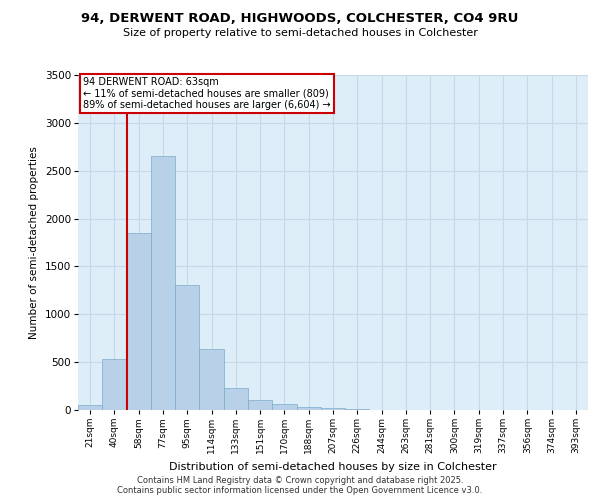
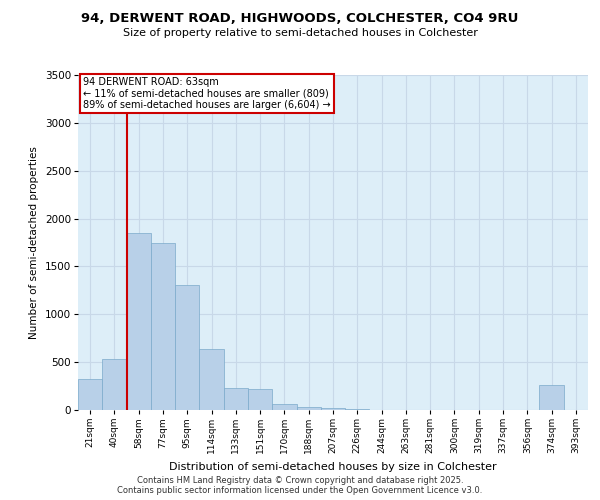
21sqm: 60 -> 320
77sqm: 2650 -> 1740
151sqm: 100 -> 220
374sqm: 0 -> 260
